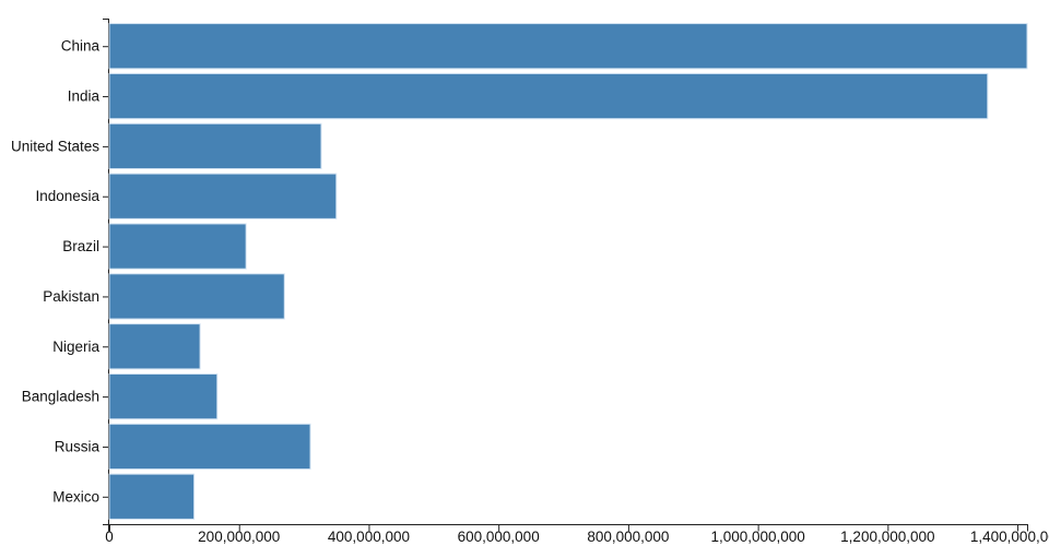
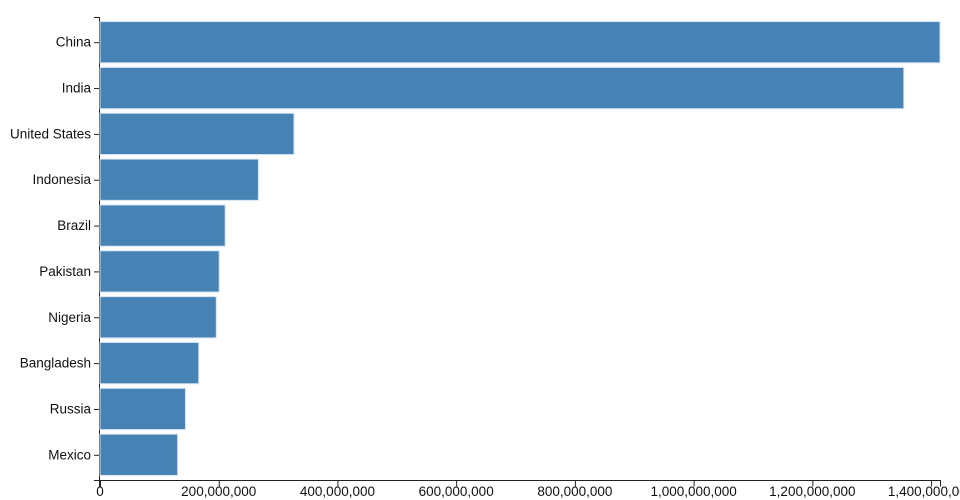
Indonesia: 350000000 -> 270000000
Pakistan: 270000000 -> 200000000
Nigeria: 140000000 -> 200000000
Russia: 310000000 -> 140000000
